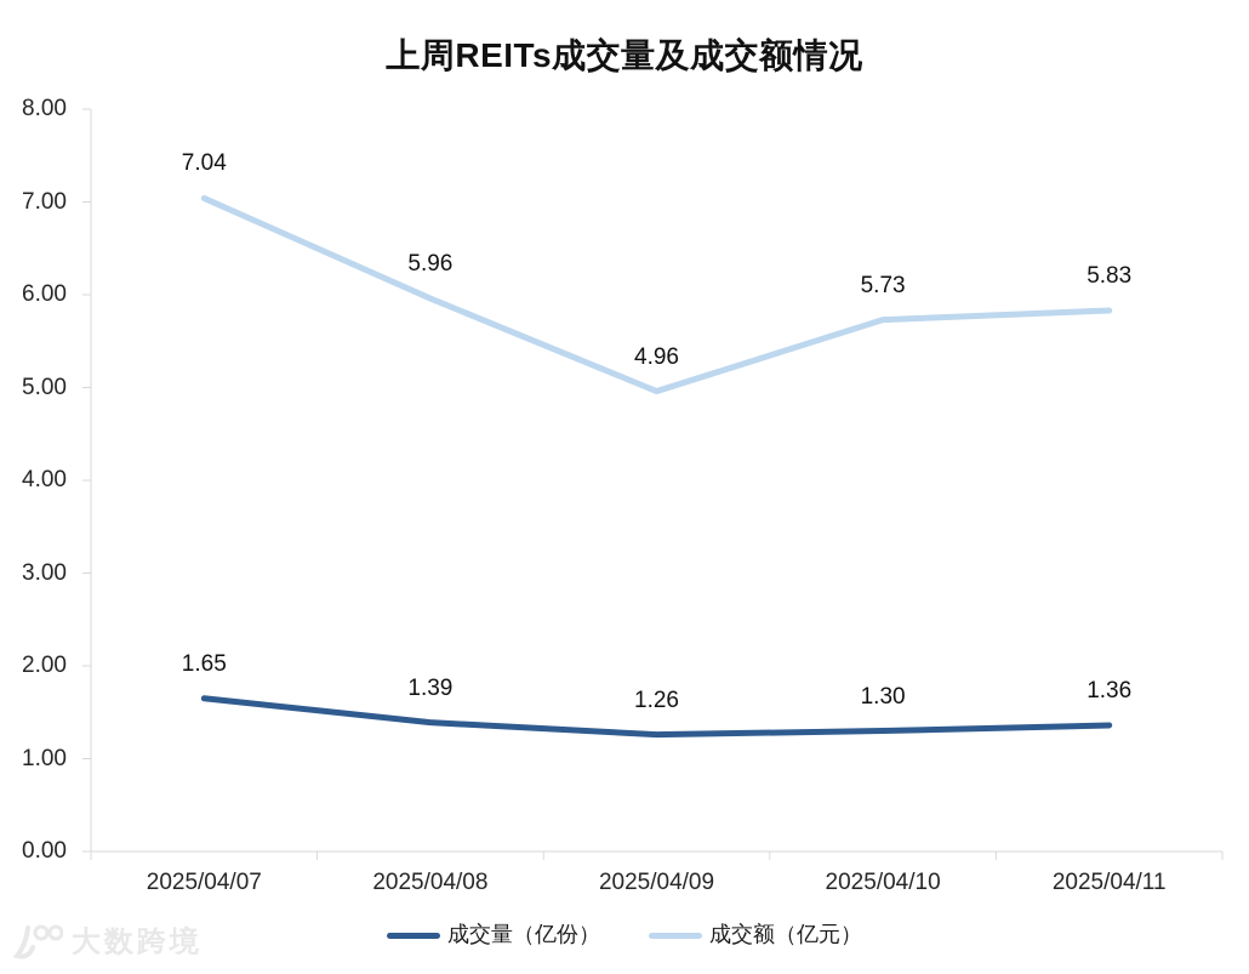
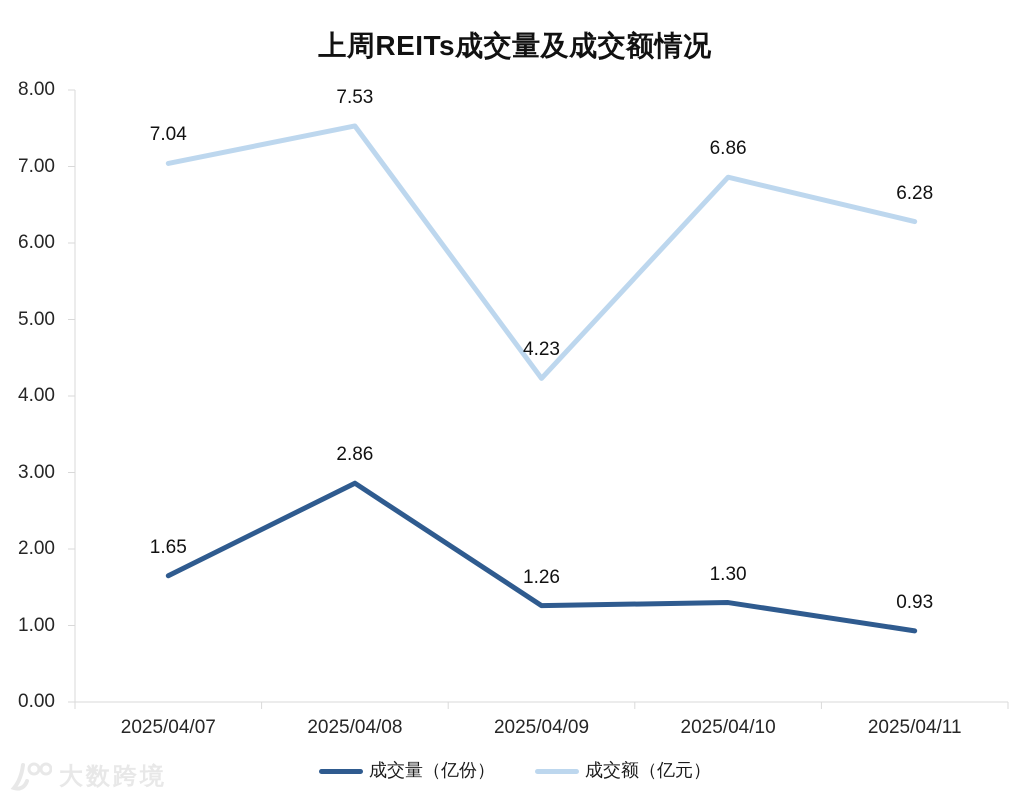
成交量（亿份）/2025/04/08: 1.39 -> 2.86
成交额（亿元）/2025/04/08: 5.96 -> 7.53
成交额（亿元）/2025/04/09: 4.96 -> 4.23
成交额（亿元）/2025/04/10: 5.73 -> 6.86
成交量（亿份）/2025/04/11: 1.36 -> 0.93
成交额（亿元）/2025/04/11: 5.83 -> 6.28
